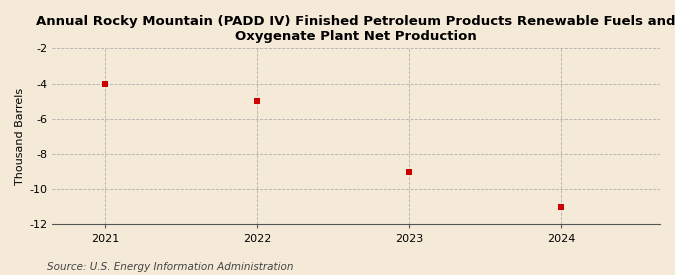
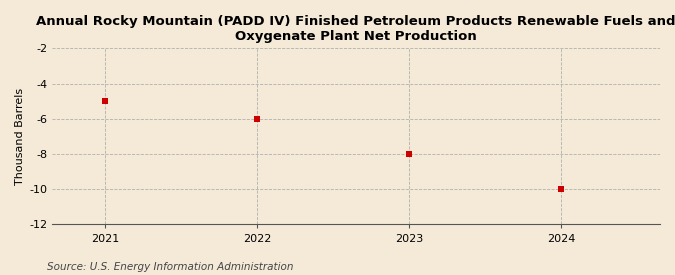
2021: -4 -> -5
2022: -5 -> -6
2023: -9 -> -8
2024: -11 -> -10
